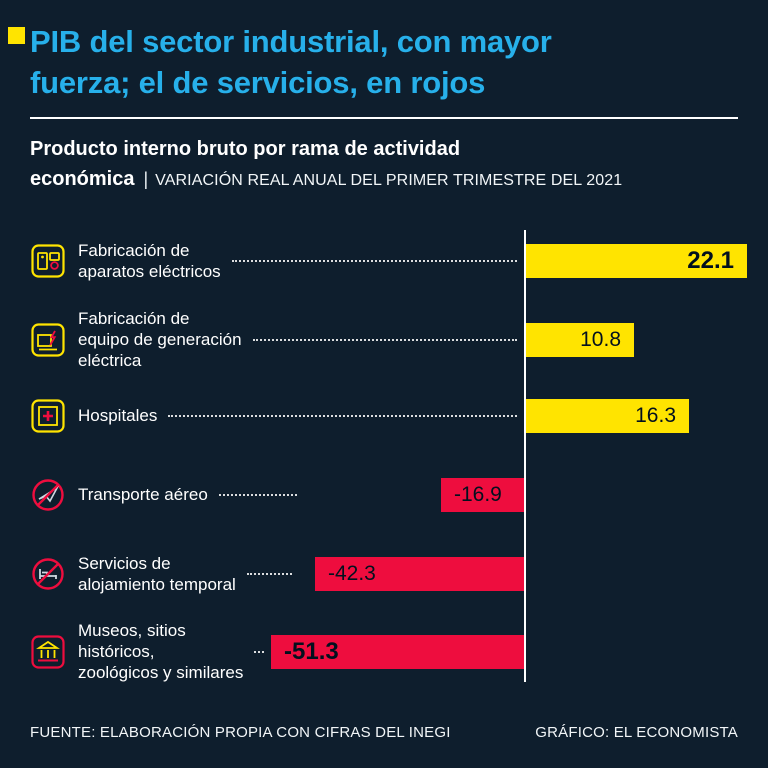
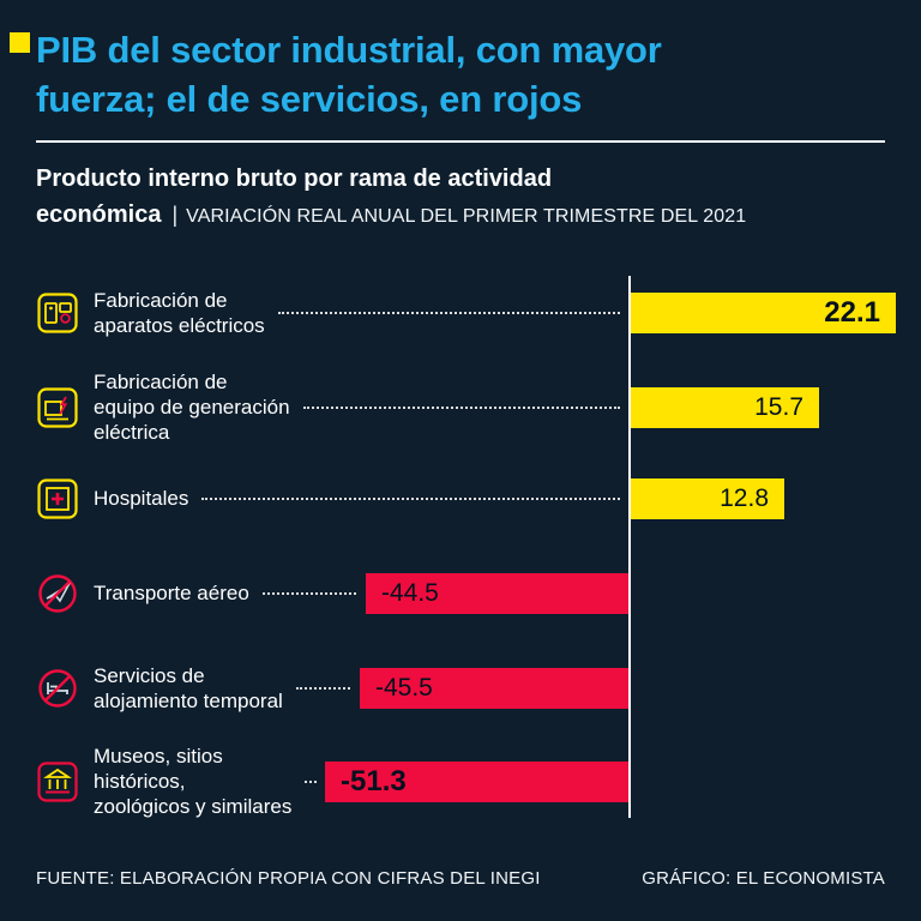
Fabricación de equipo de generación eléctrica: 10.8 -> 15.7
Hospitales: 16.3 -> 12.8
Transporte aéreo: -16.9 -> -44.5
Servicios de alojamiento temporal: -42.3 -> -45.5
